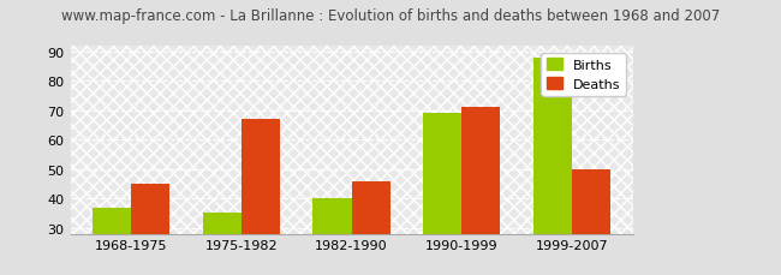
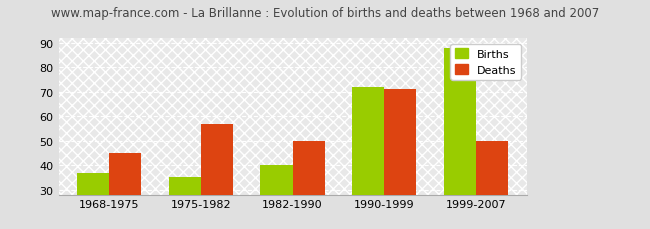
Deaths/1975-1982: 67 -> 57
Deaths/1982-1990: 46 -> 50
Births/1990-1999: 69 -> 72
